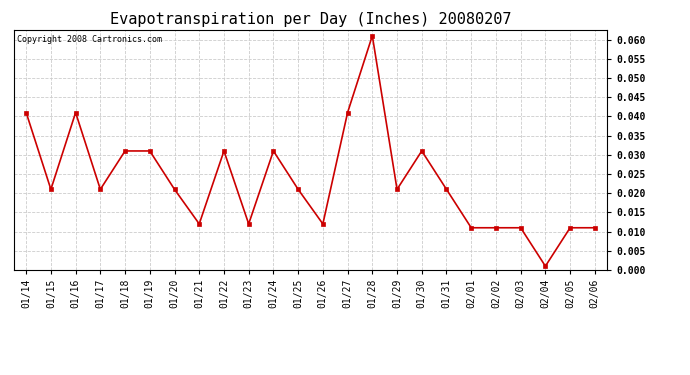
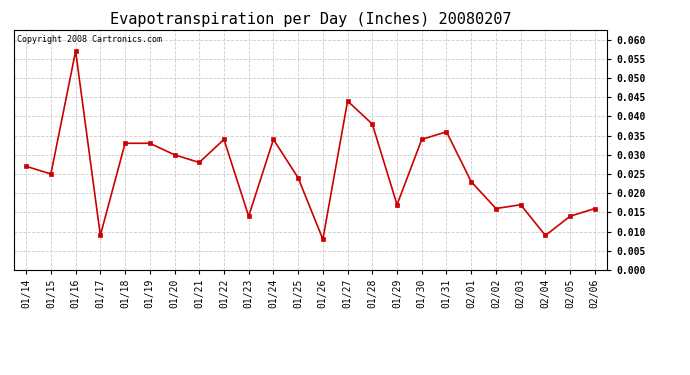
01/14: 0.041 -> 0.027
01/15: 0.021 -> 0.025
01/16: 0.041 -> 0.057
01/17: 0.021 -> 0.009
01/18: 0.031 -> 0.033
01/19: 0.031 -> 0.033
01/20: 0.021 -> 0.030
01/21: 0.012 -> 0.028
01/22: 0.031 -> 0.034
01/23: 0.012 -> 0.014
01/24: 0.031 -> 0.034
01/25: 0.021 -> 0.024
01/26: 0.012 -> 0.008
01/27: 0.041 -> 0.044
01/28: 0.061 -> 0.038
01/29: 0.021 -> 0.017
01/30: 0.031 -> 0.034
01/31: 0.021 -> 0.036
02/01: 0.011 -> 0.023
02/02: 0.011 -> 0.016
02/03: 0.011 -> 0.017
02/04: 0.001 -> 0.009
02/05: 0.011 -> 0.014
02/06: 0.011 -> 0.016
